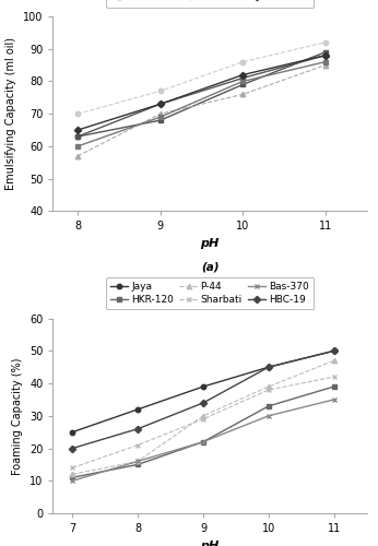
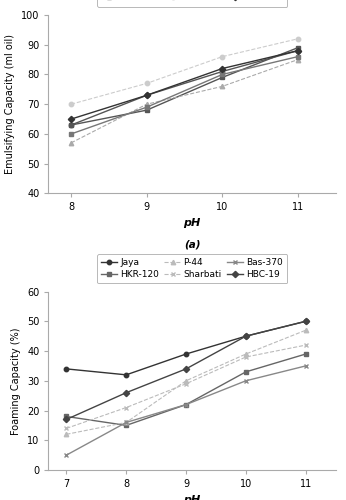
Jaya/7: 25 -> 34
HKR-120/7: 11 -> 18
Bas-370/7: 10 -> 5
HBC-19/7: 20 -> 17
